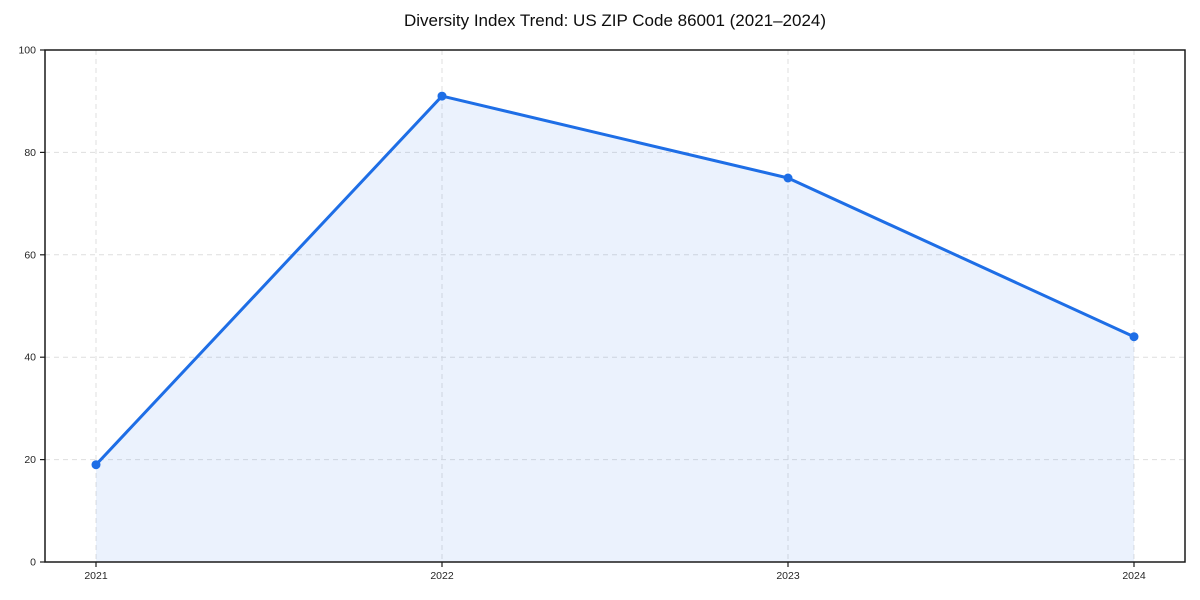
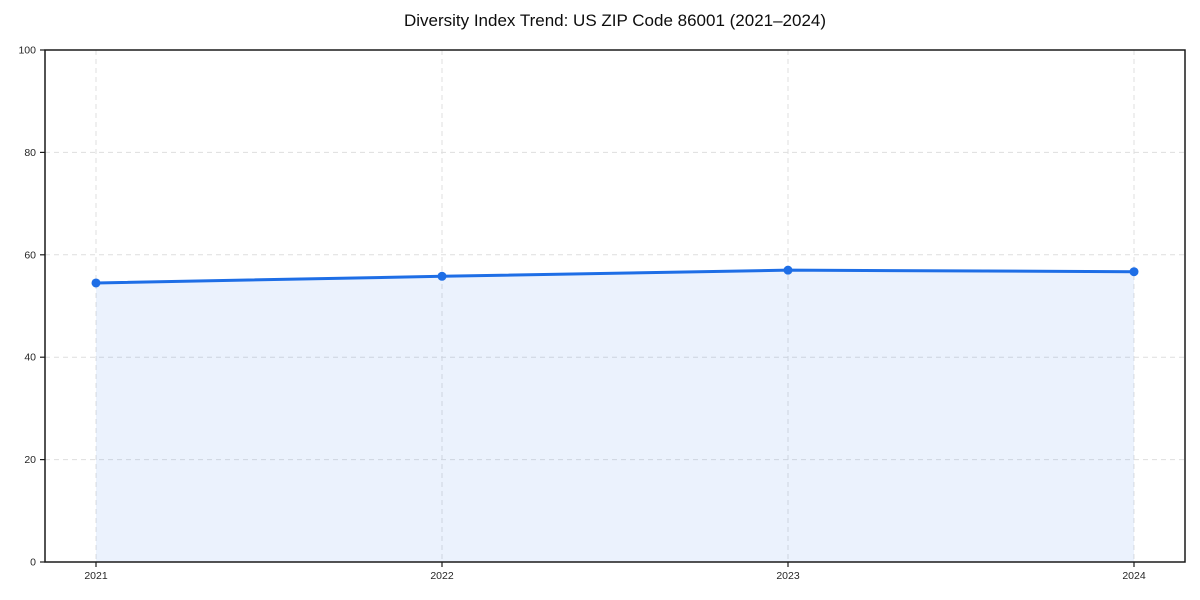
2021: 19 -> 54
2022: 91 -> 56
2023: 75 -> 57
2024: 44 -> 57
